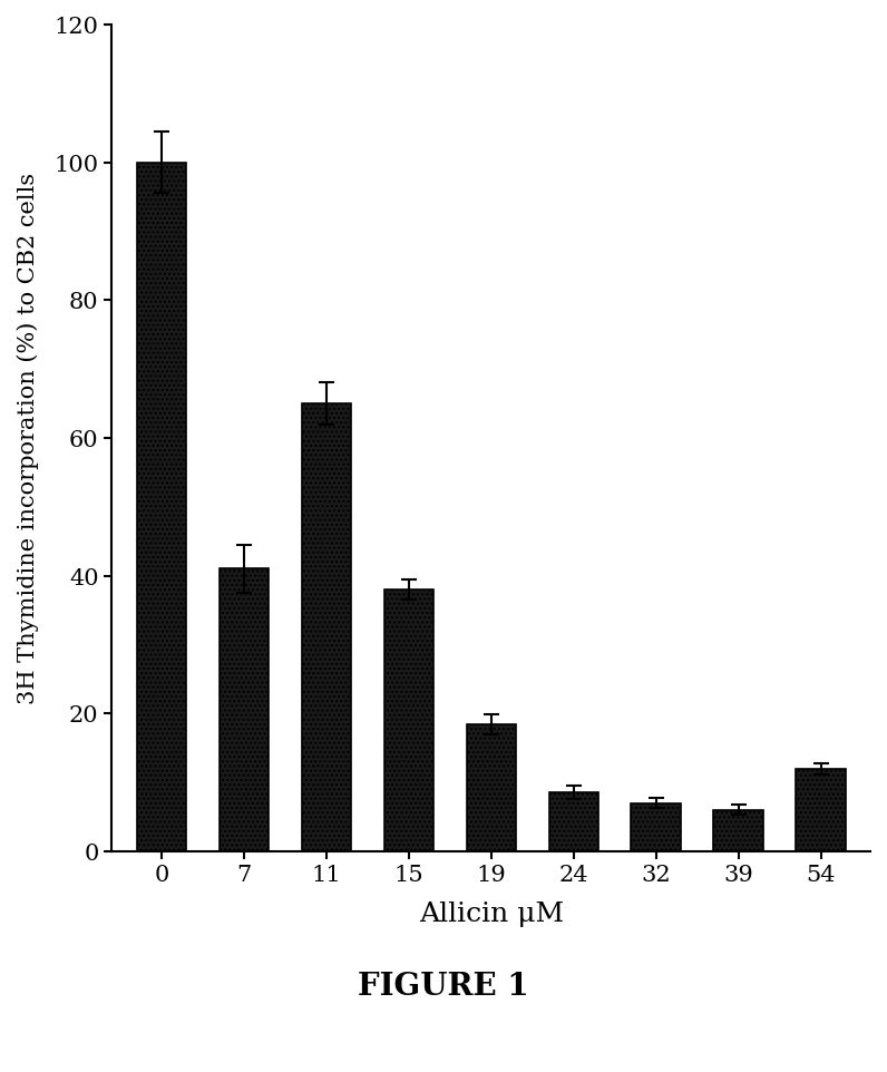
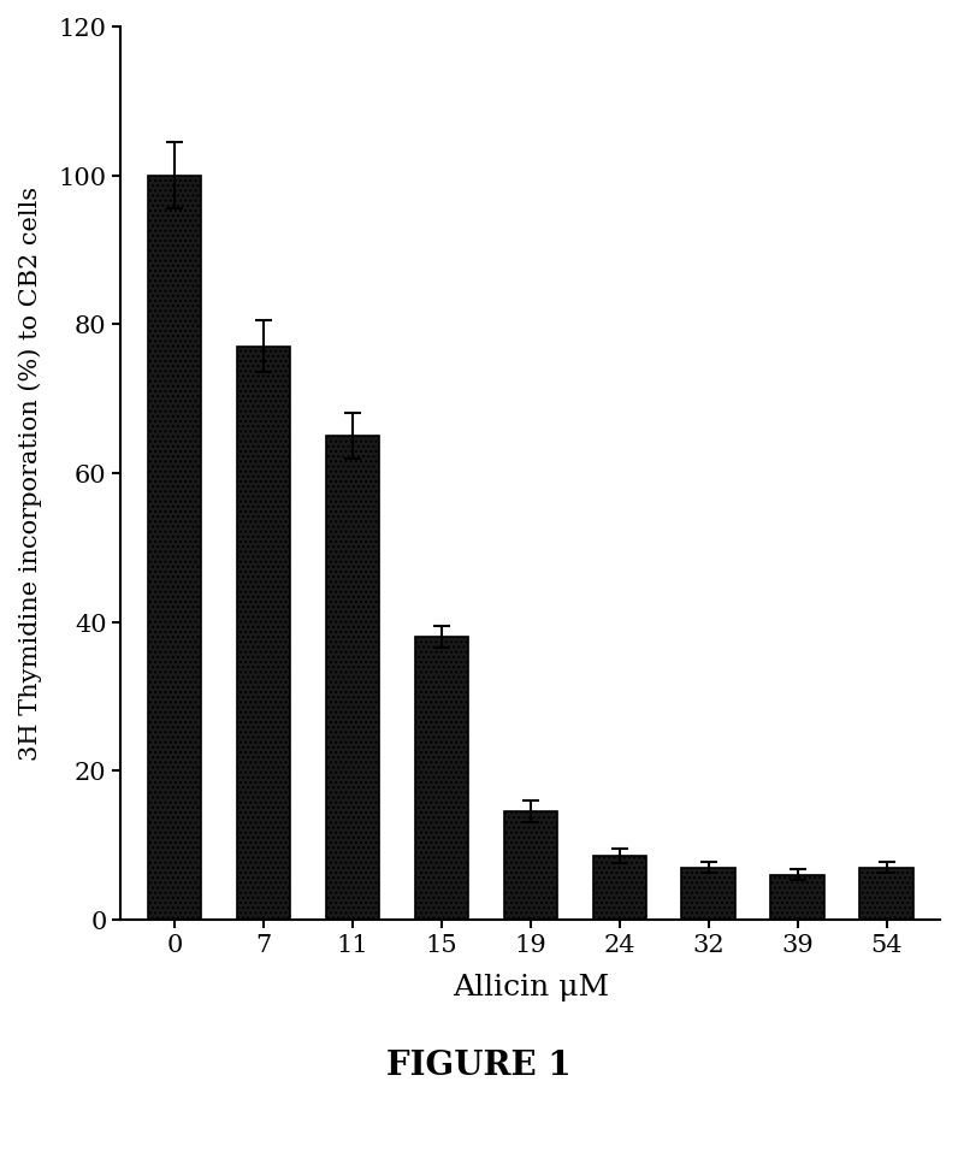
7: 41.0 -> 77.0
19: 18.4 -> 14.5
54: 12.0 -> 7.0
